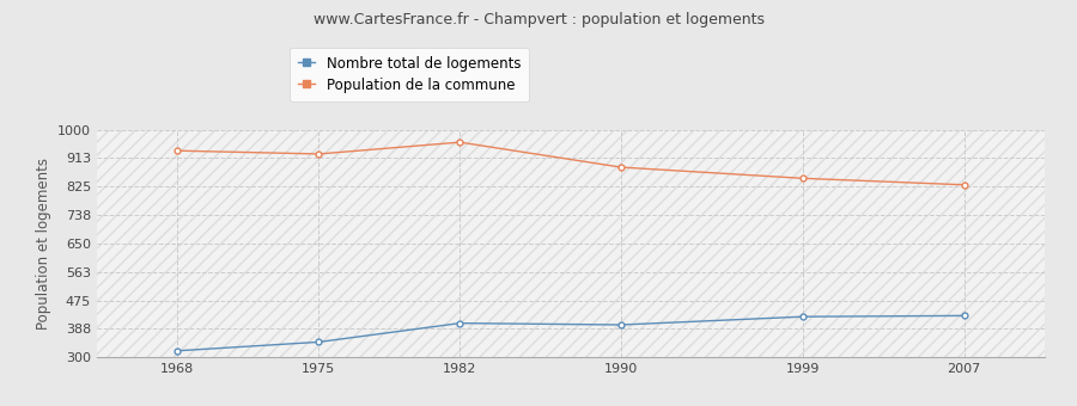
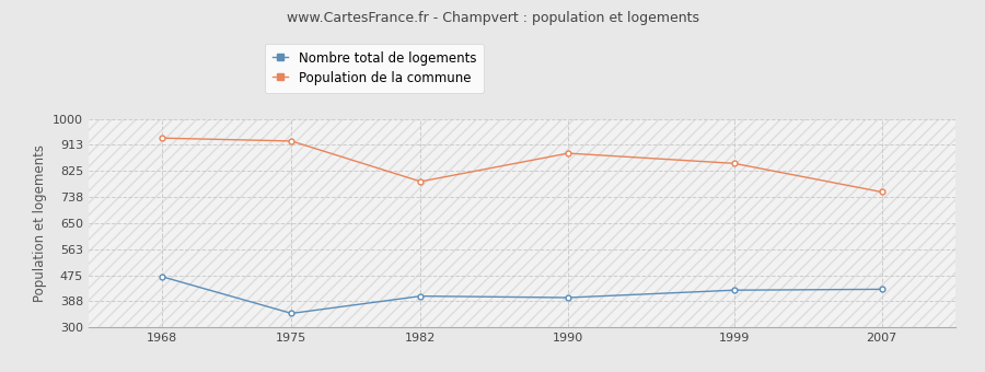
Nombre total de logements/1968: 320 -> 470
Population de la commune/1982: 962 -> 790
Population de la commune/2007: 831 -> 755
